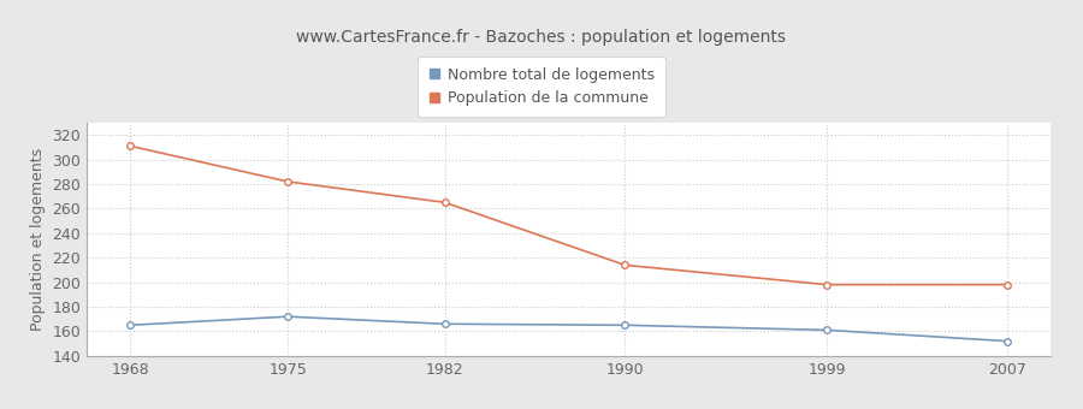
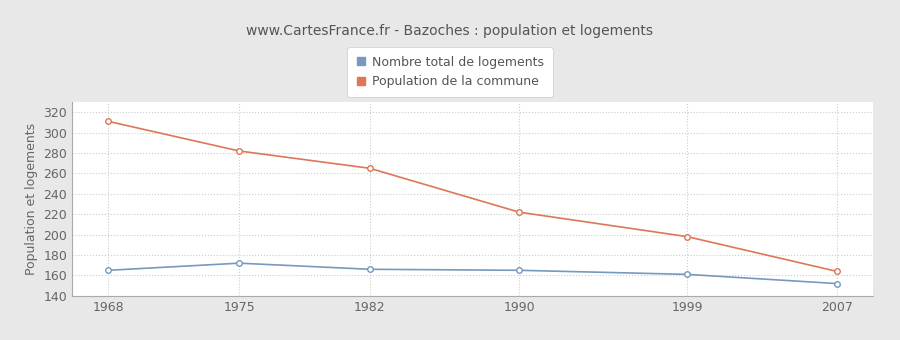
Population de la commune/1990: 214 -> 222
Population de la commune/2007: 198 -> 164
